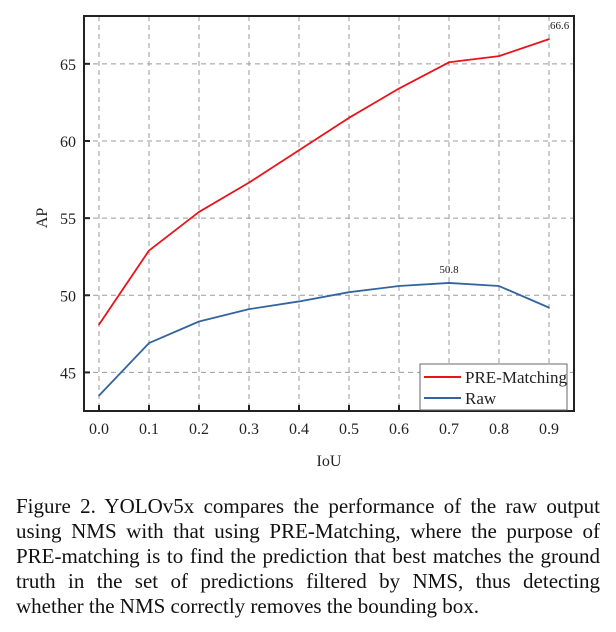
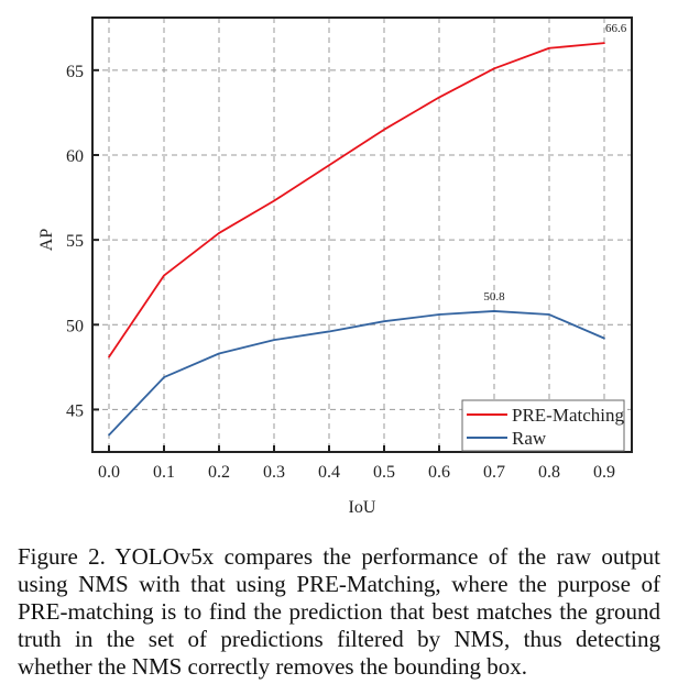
PRE-Matching/0.8: 65.5 -> 66.3
